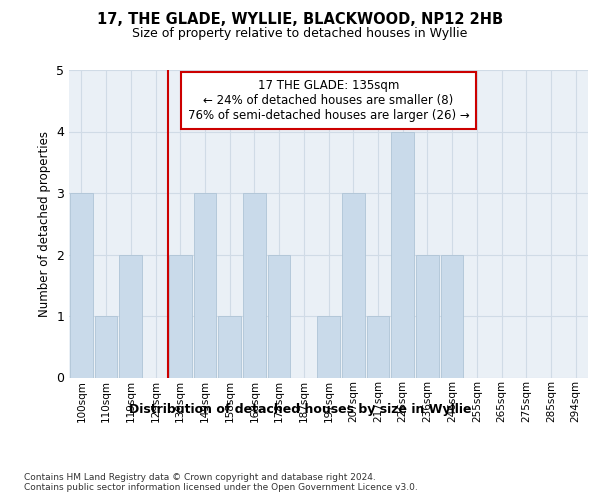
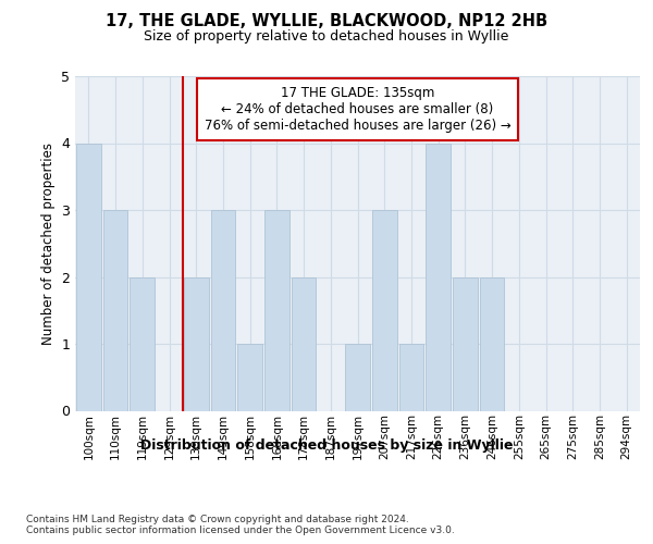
100sqm: 3 -> 4
110sqm: 1 -> 3
